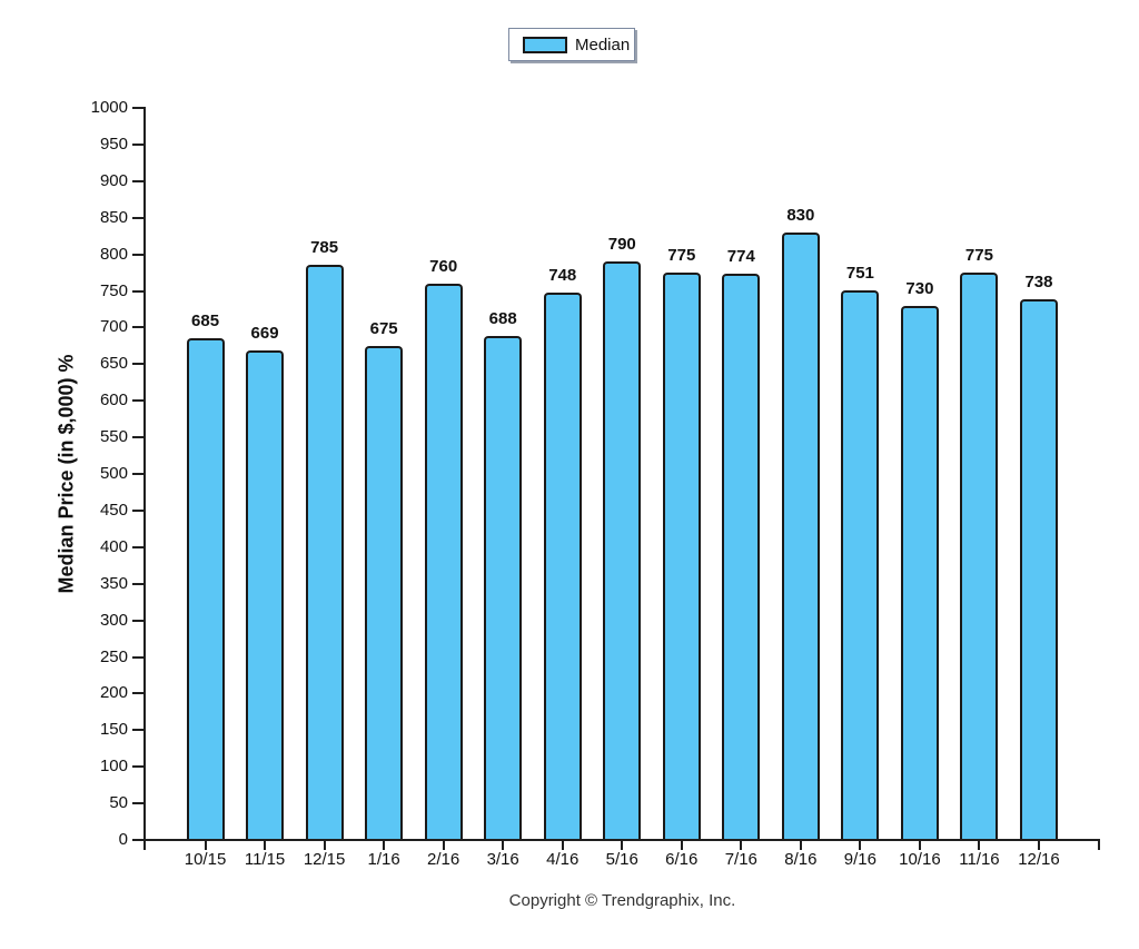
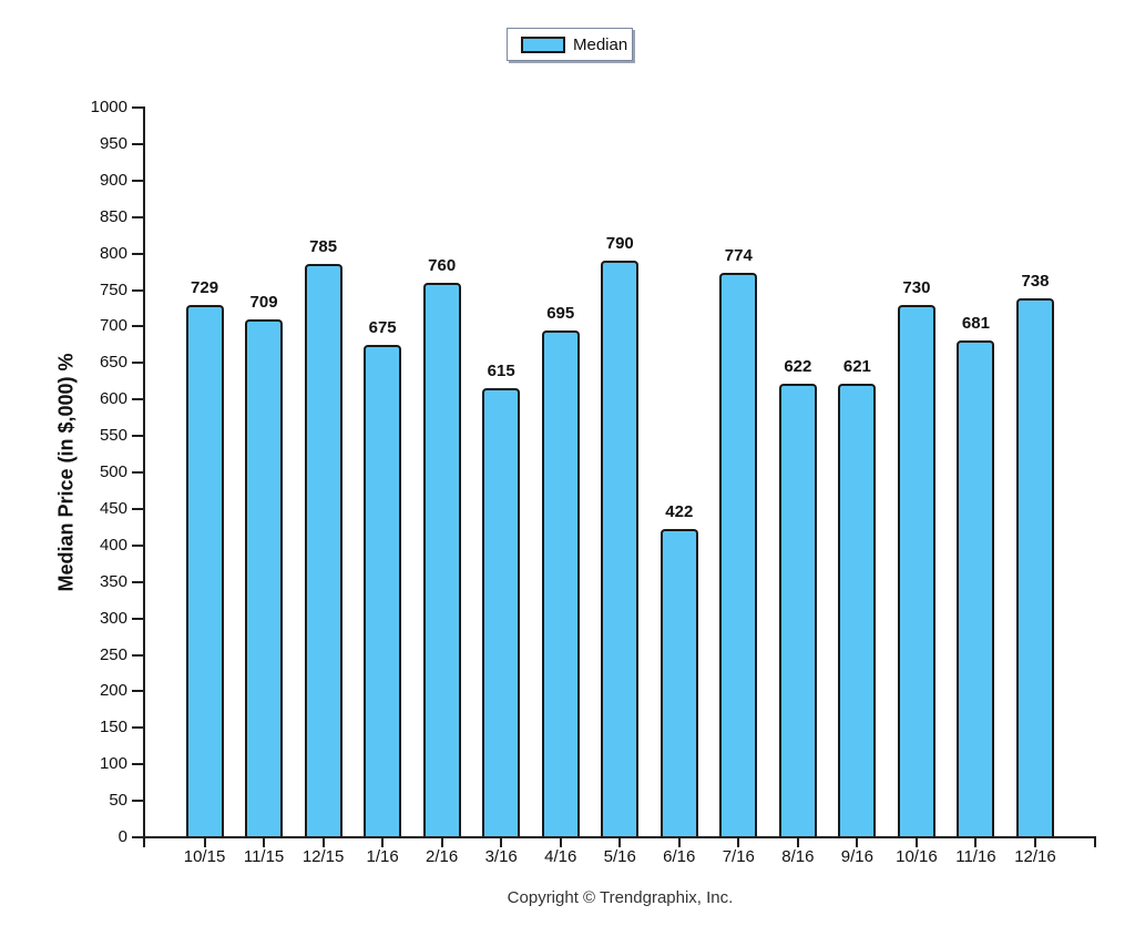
10/15: 685 -> 729
11/15: 669 -> 709
3/16: 688 -> 615
4/16: 748 -> 695
6/16: 775 -> 422
8/16: 830 -> 622
9/16: 751 -> 621
11/16: 775 -> 681
